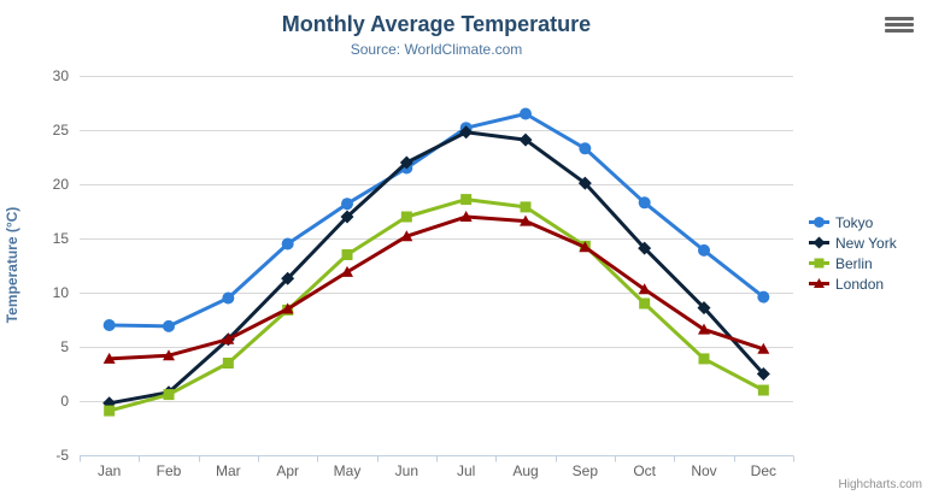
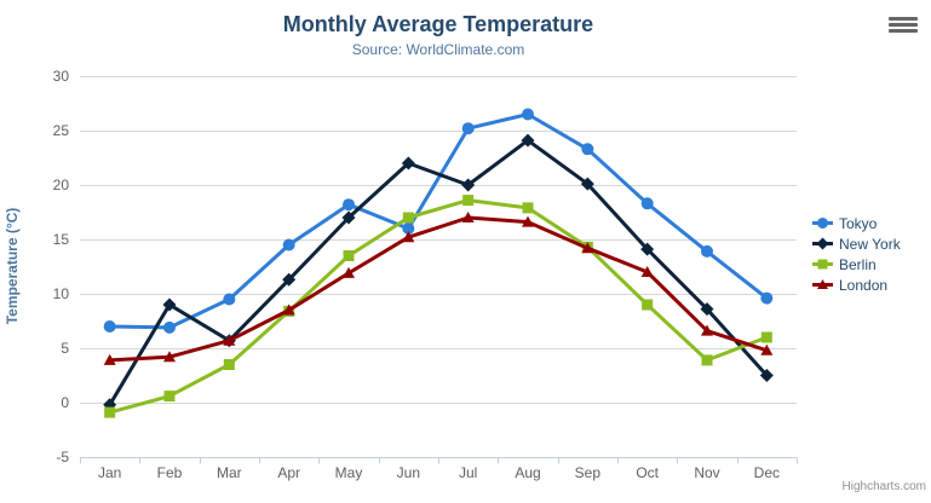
New York/Feb: 1 -> 9
Tokyo/Jun: 22 -> 16
New York/Jul: 25 -> 20
London/Oct: 10 -> 12
Berlin/Dec: 1 -> 6
